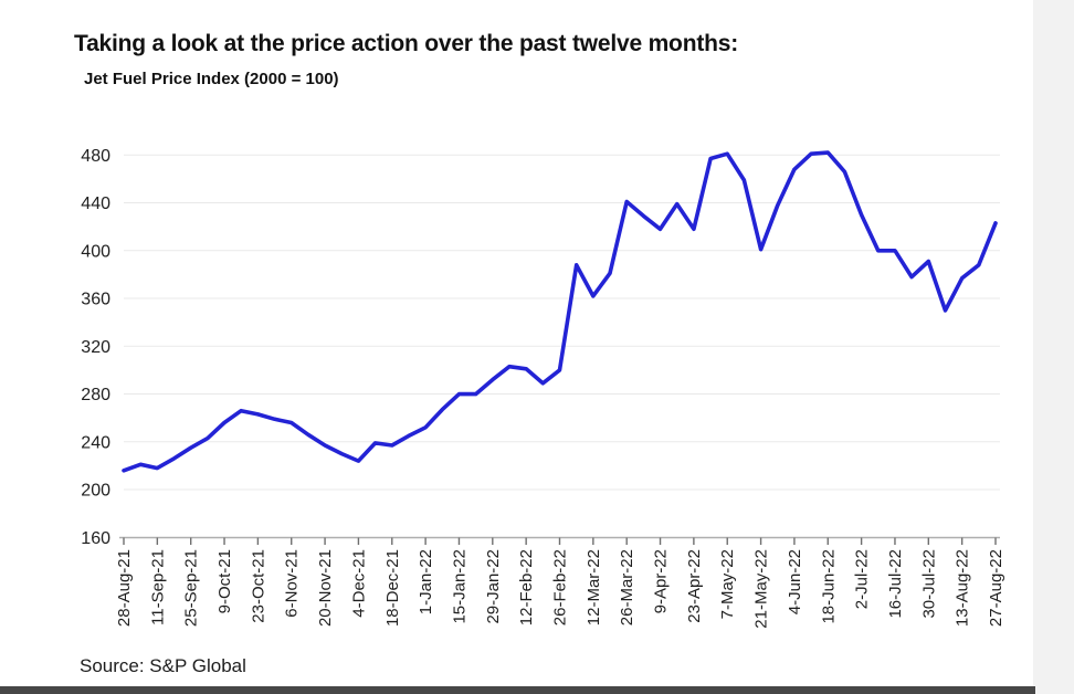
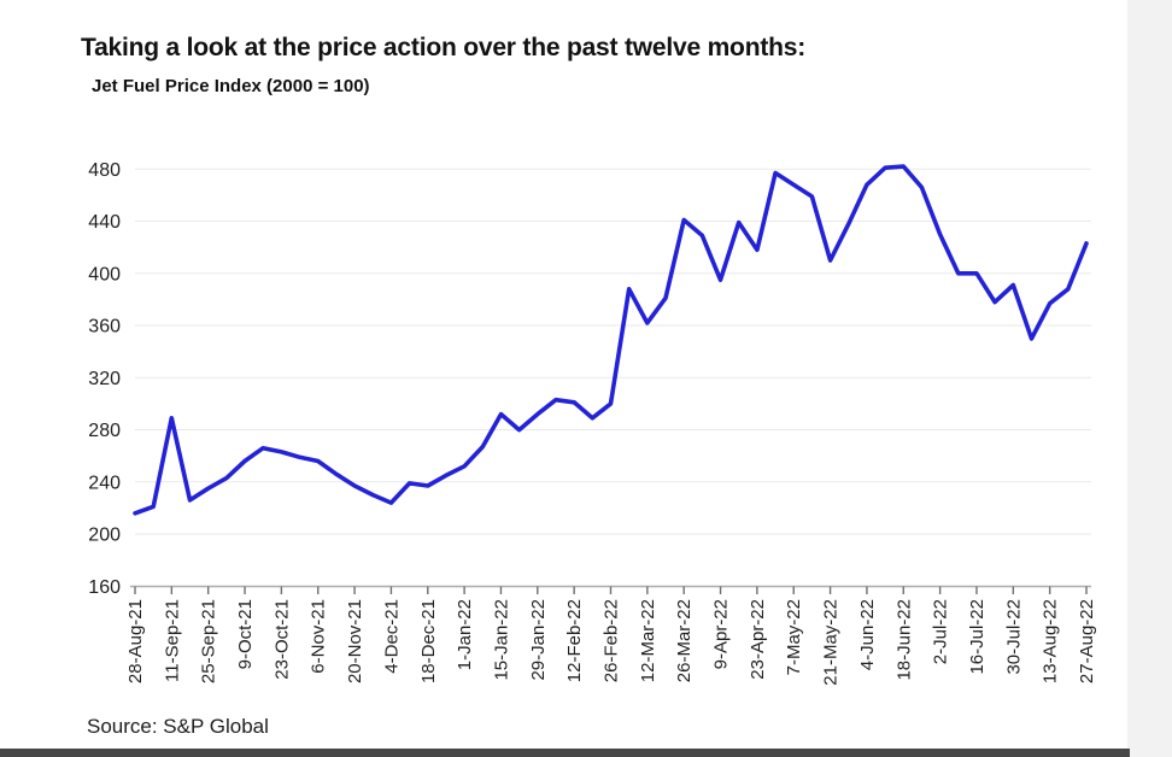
11-Sep-21: 218 -> 289
15-Jan-22: 280 -> 292
9-Apr-22: 418 -> 395
7-May-22: 481 -> 468
21-May-22: 401 -> 410
